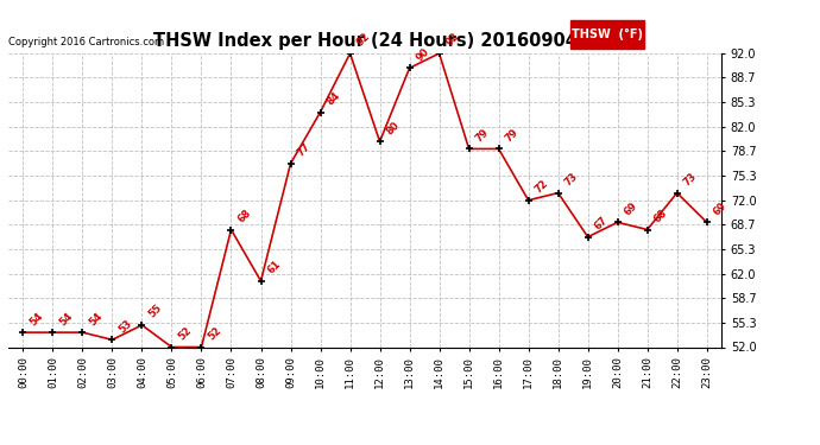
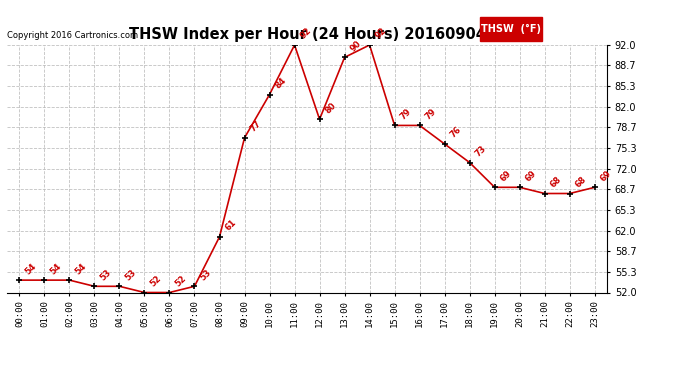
04:00: 55 -> 53
07:00: 68 -> 53
17:00: 72 -> 76
19:00: 67 -> 69
22:00: 73 -> 68
